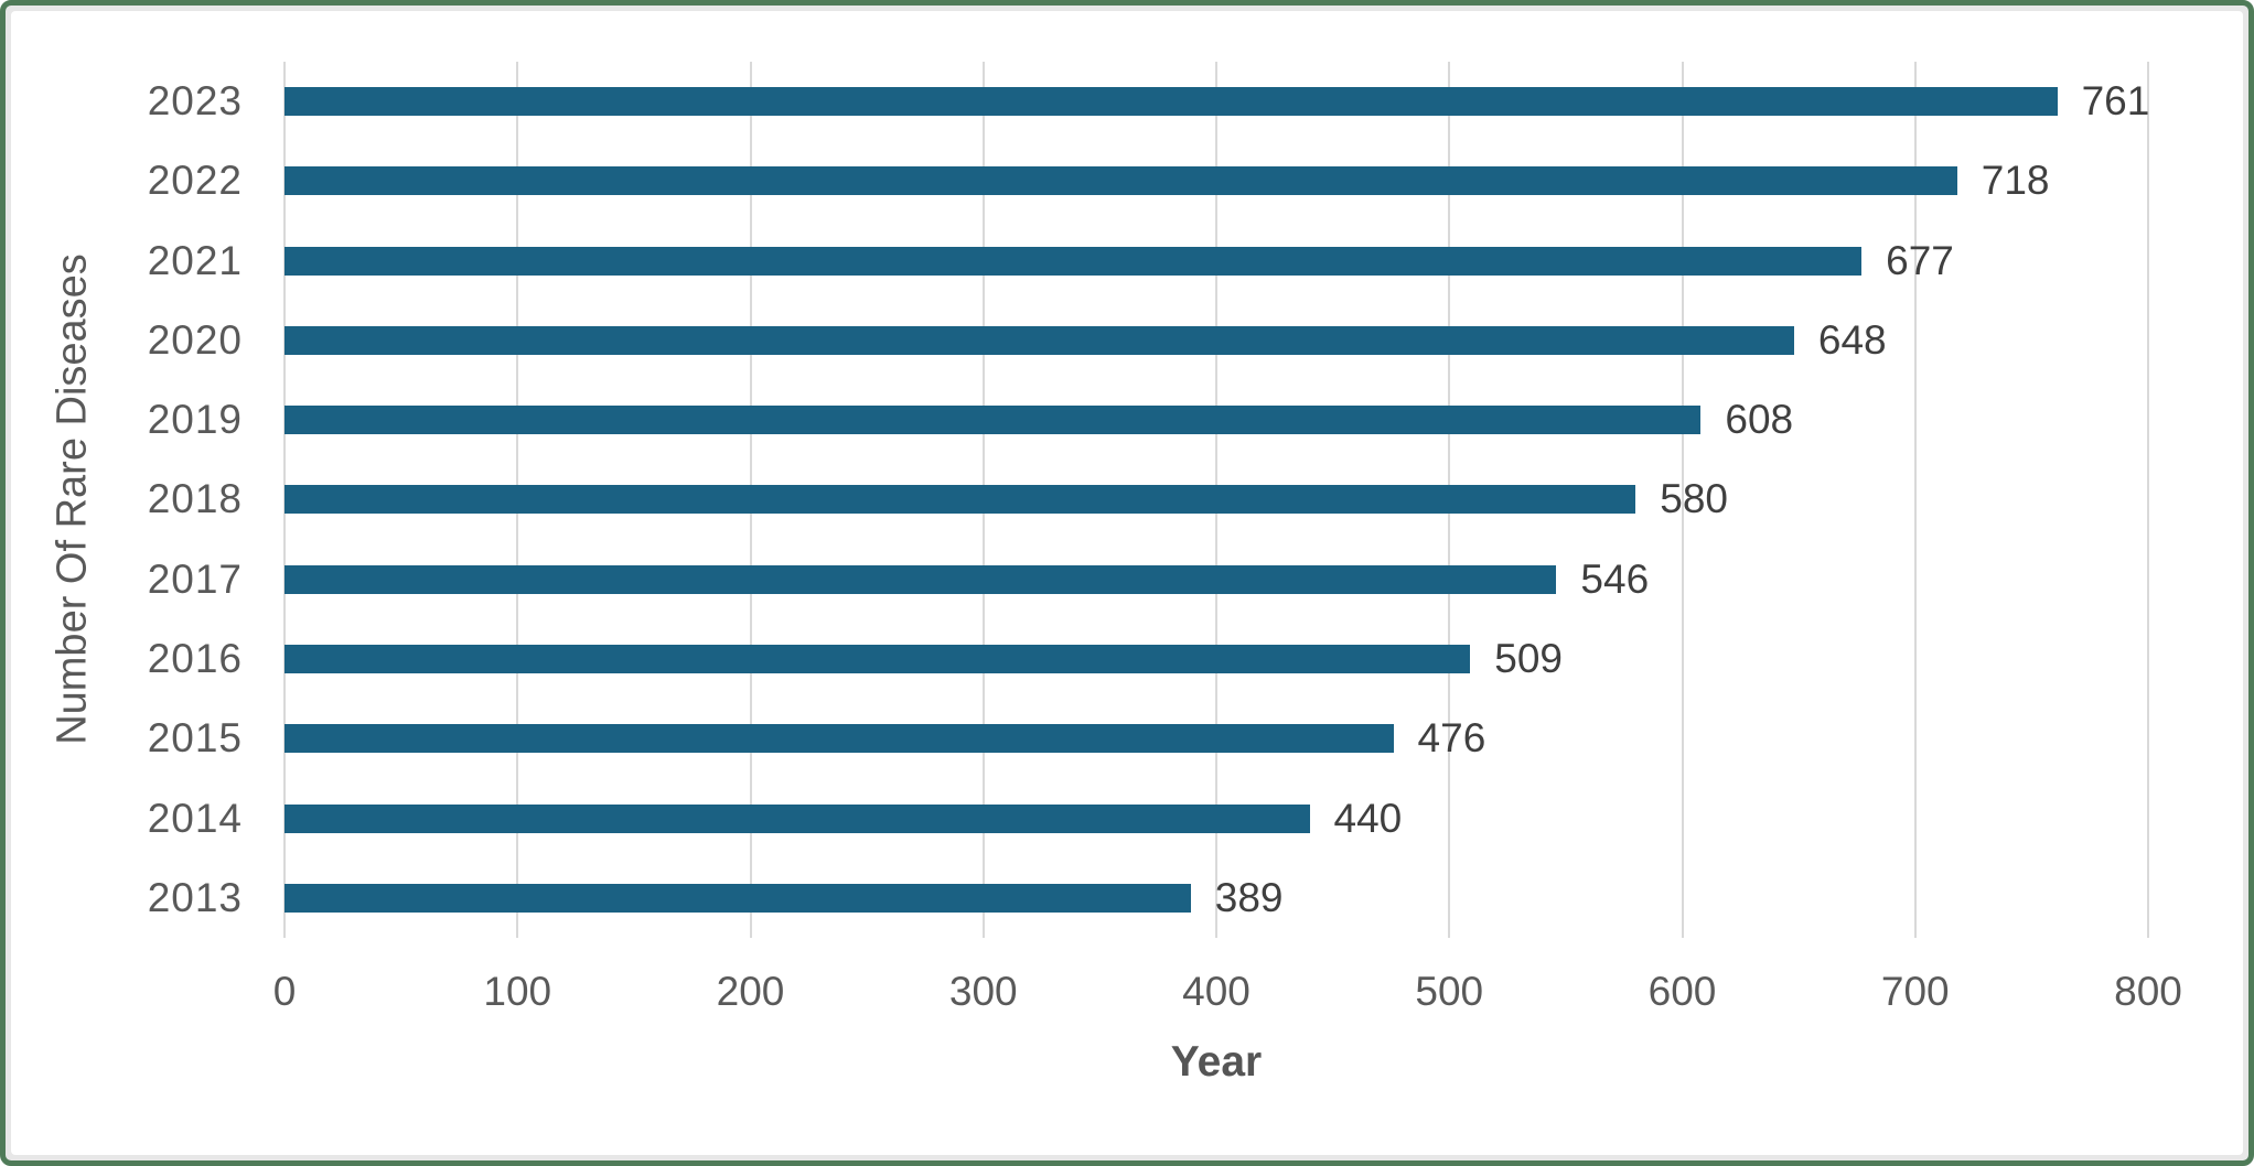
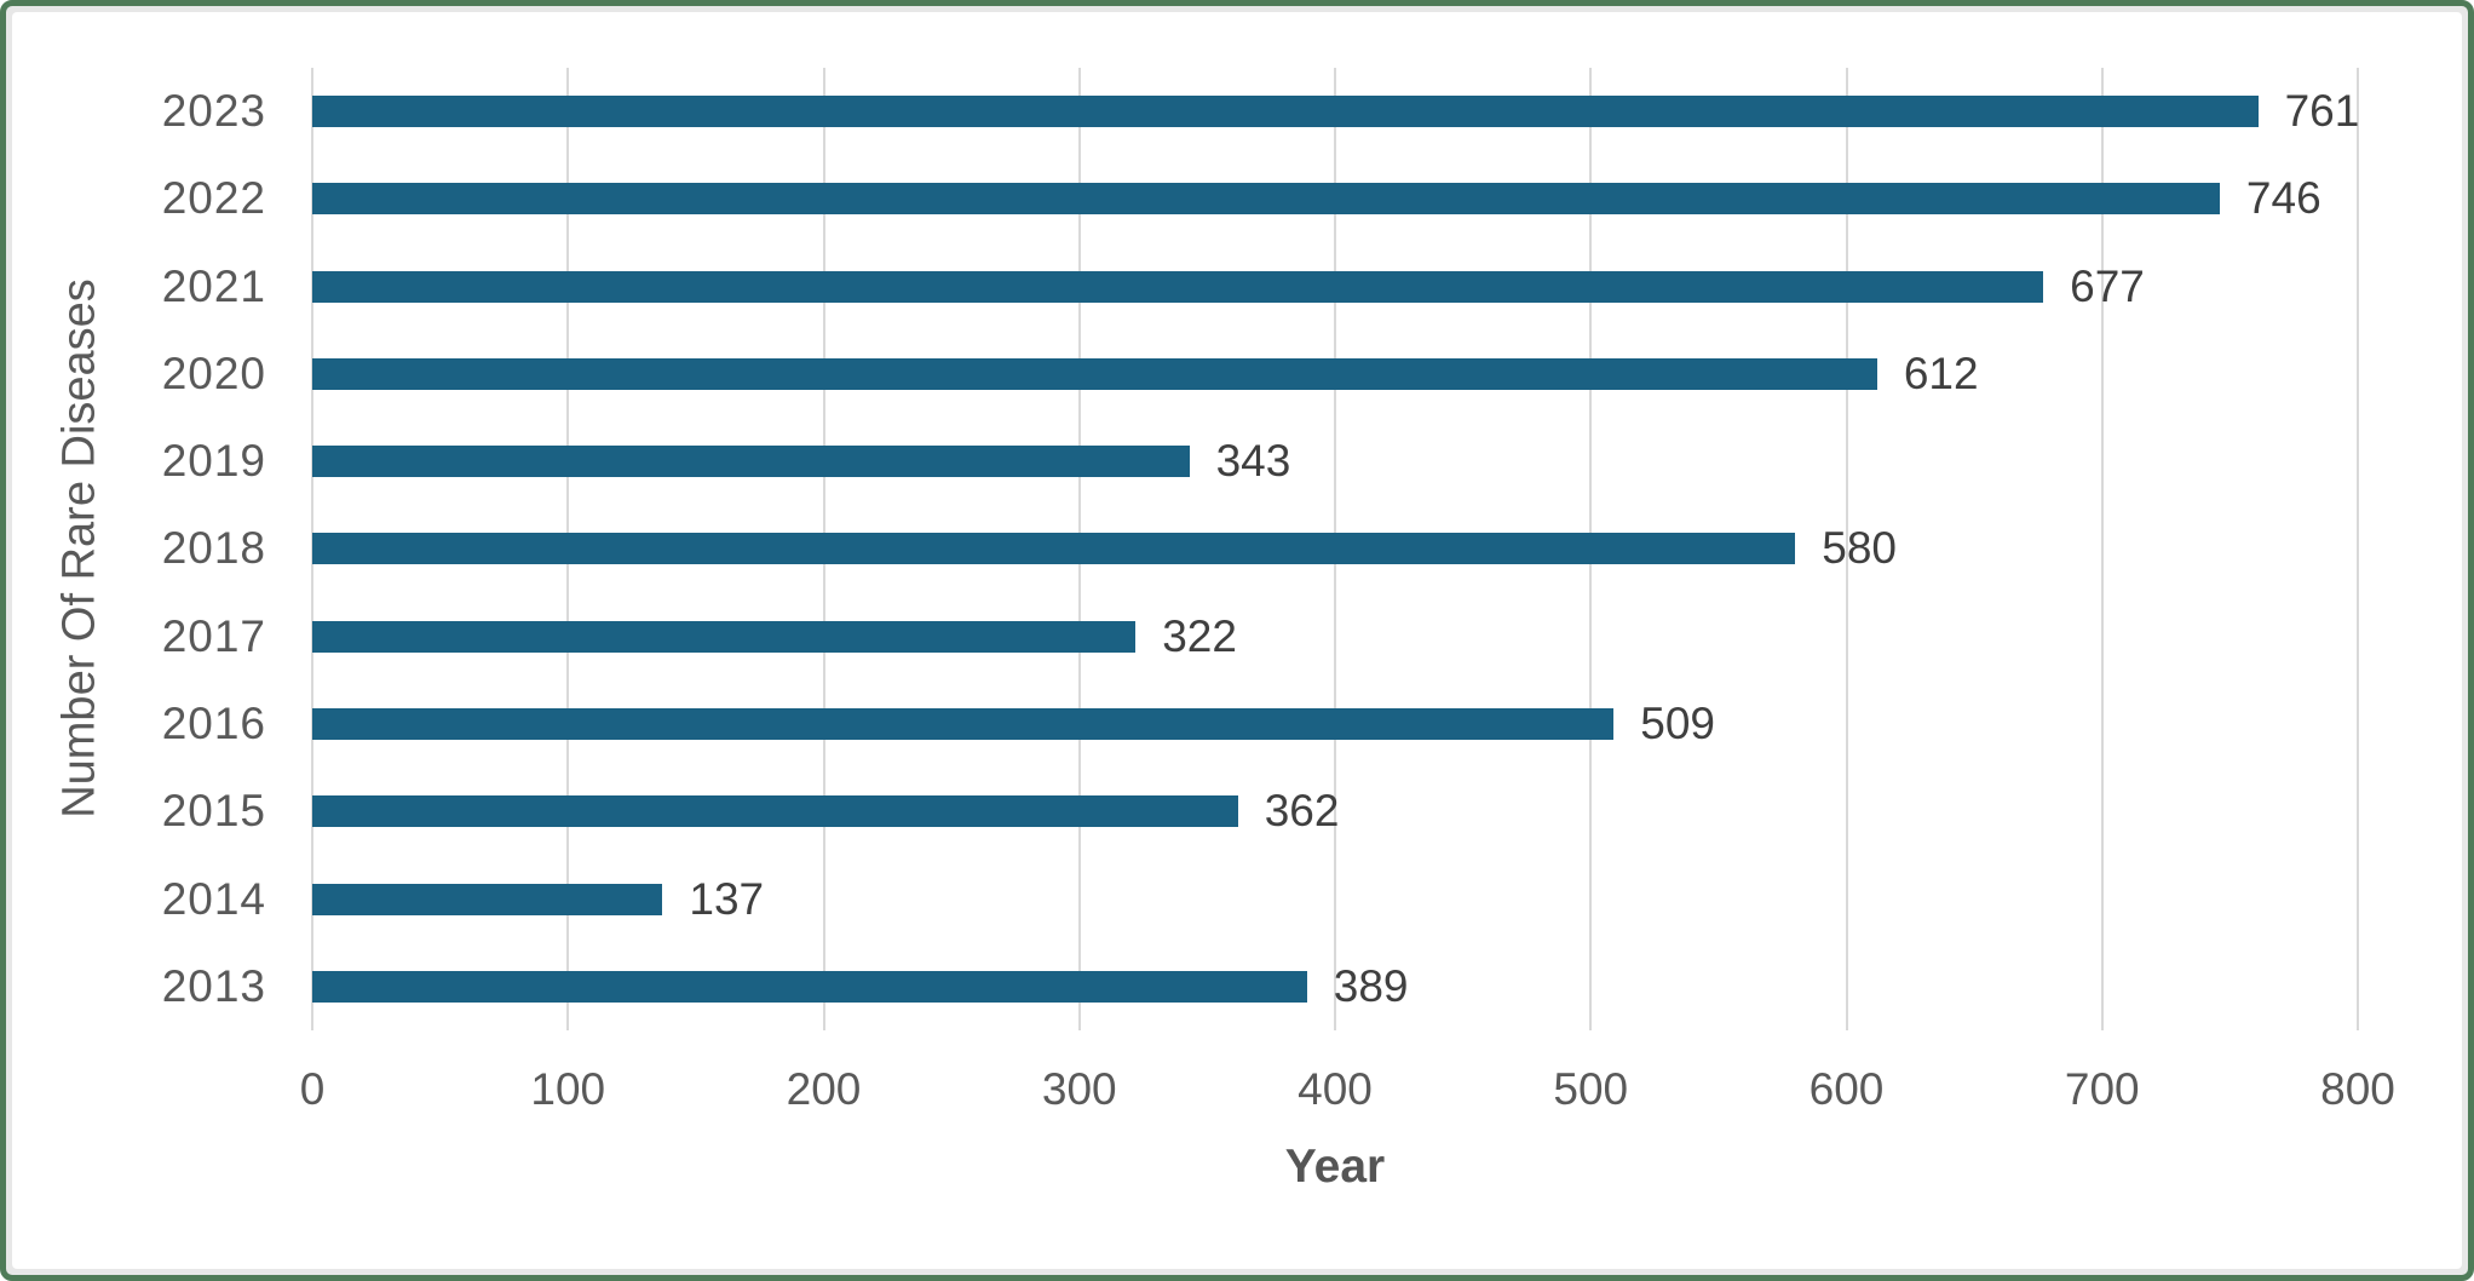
2022: 718 -> 746
2020: 648 -> 612
2019: 608 -> 343
2017: 546 -> 322
2015: 476 -> 362
2014: 440 -> 137
